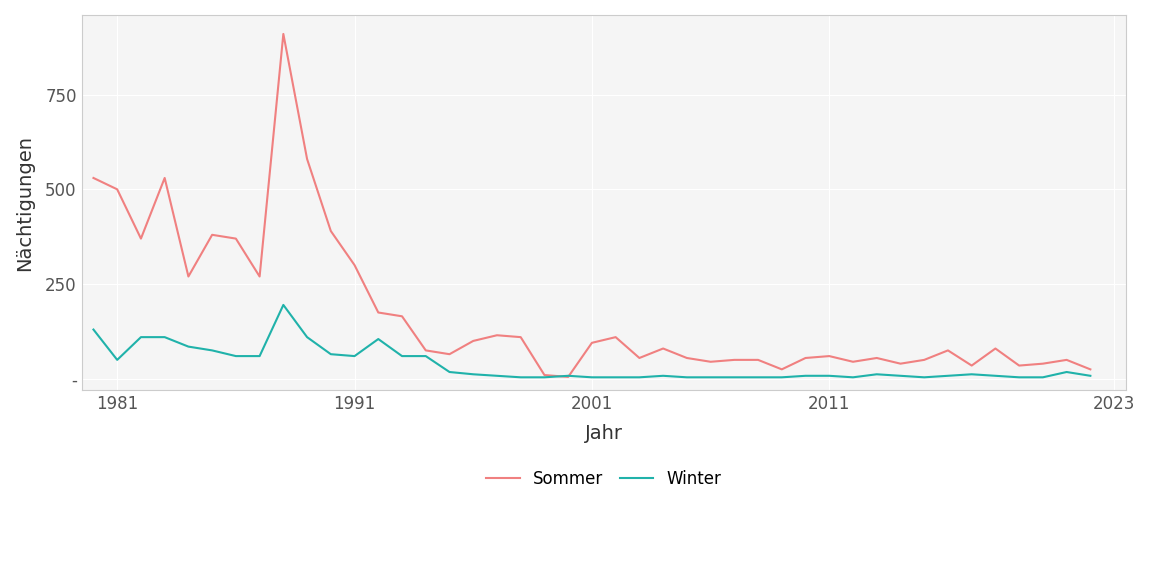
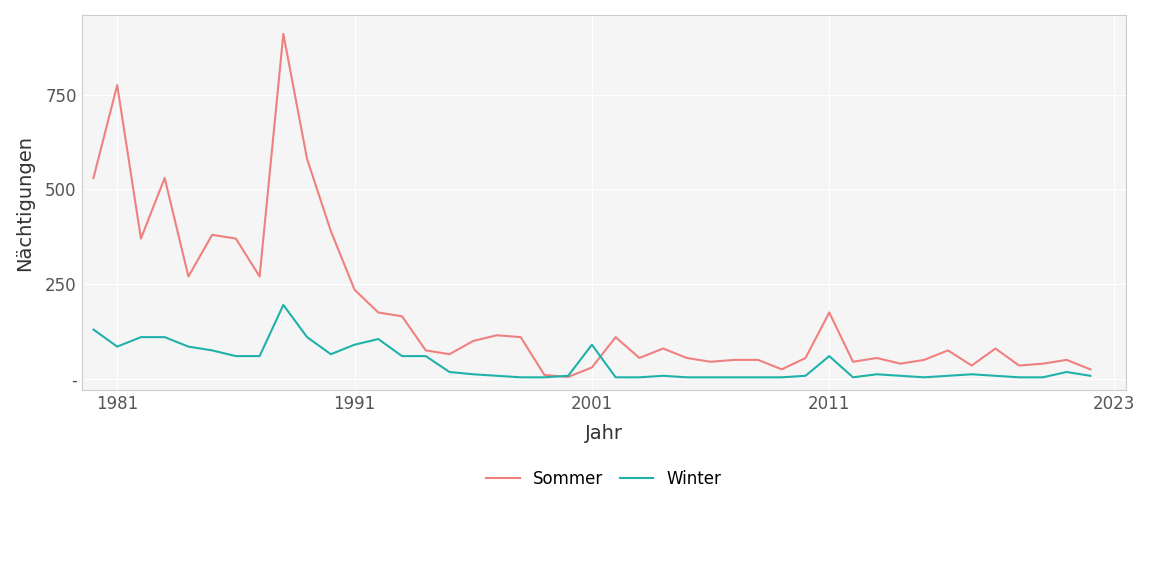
Sommer/1981: 500 -> 775
Winter/1981: 50 -> 85
Sommer/1991: 300 -> 235
Winter/1991: 60 -> 90
Sommer/2001: 95 -> 30
Winter/2001: 4 -> 90
Sommer/2011: 60 -> 175
Winter/2011: 8 -> 60
